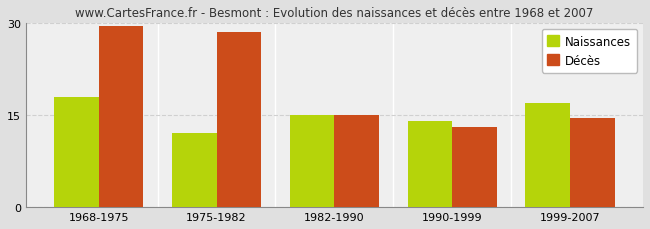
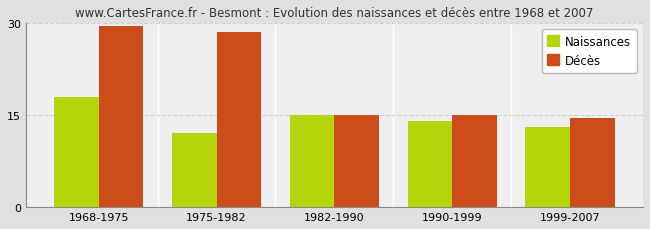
Décès/1990-1999: 13.0 -> 15.0
Naissances/1999-2007: 17 -> 13
